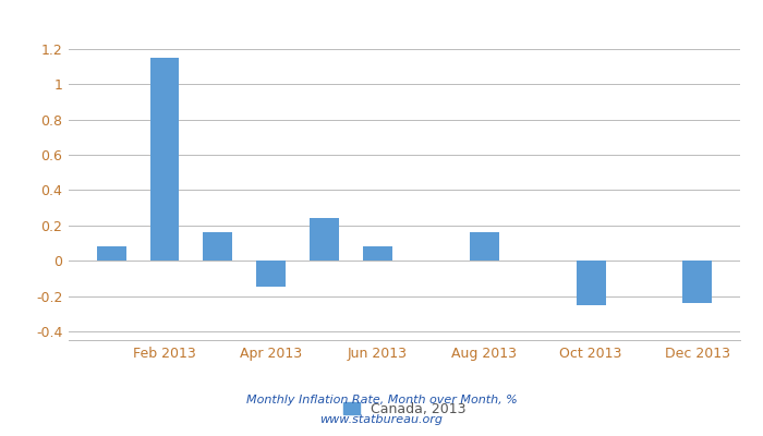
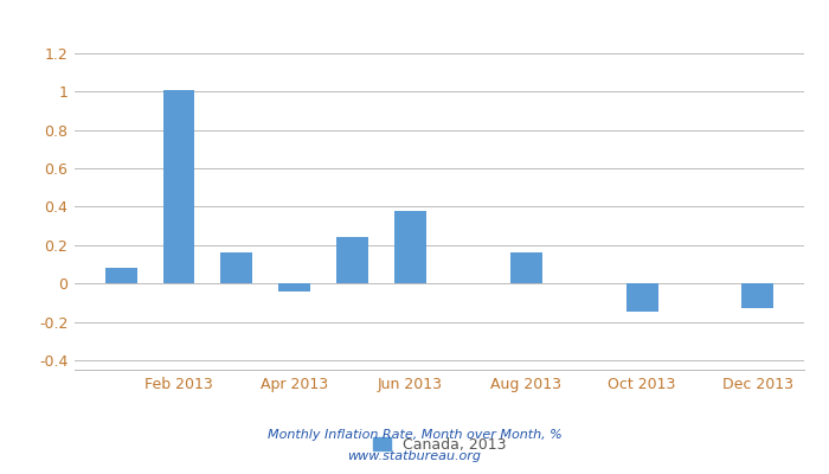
Feb 2013: 1.15 -> 1.01
Apr 2013: -0.15 -> -0.04
Jun 2013: 0.08 -> 0.38
Oct 2013: -0.25 -> -0.15
Dec 2013: -0.24 -> -0.13
